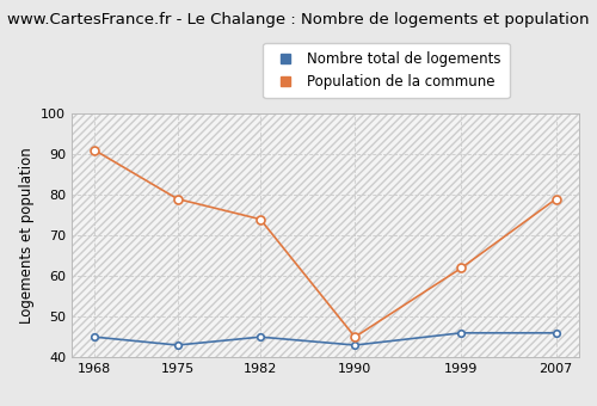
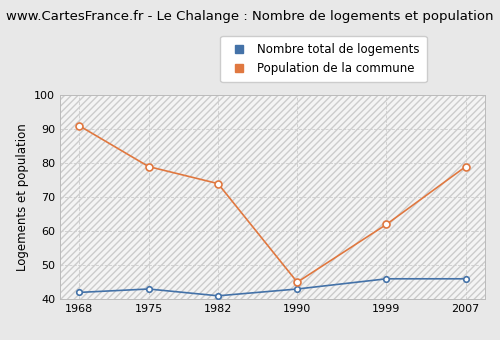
Nombre total de logements/1968: 45 -> 42
Nombre total de logements/1982: 45 -> 41
